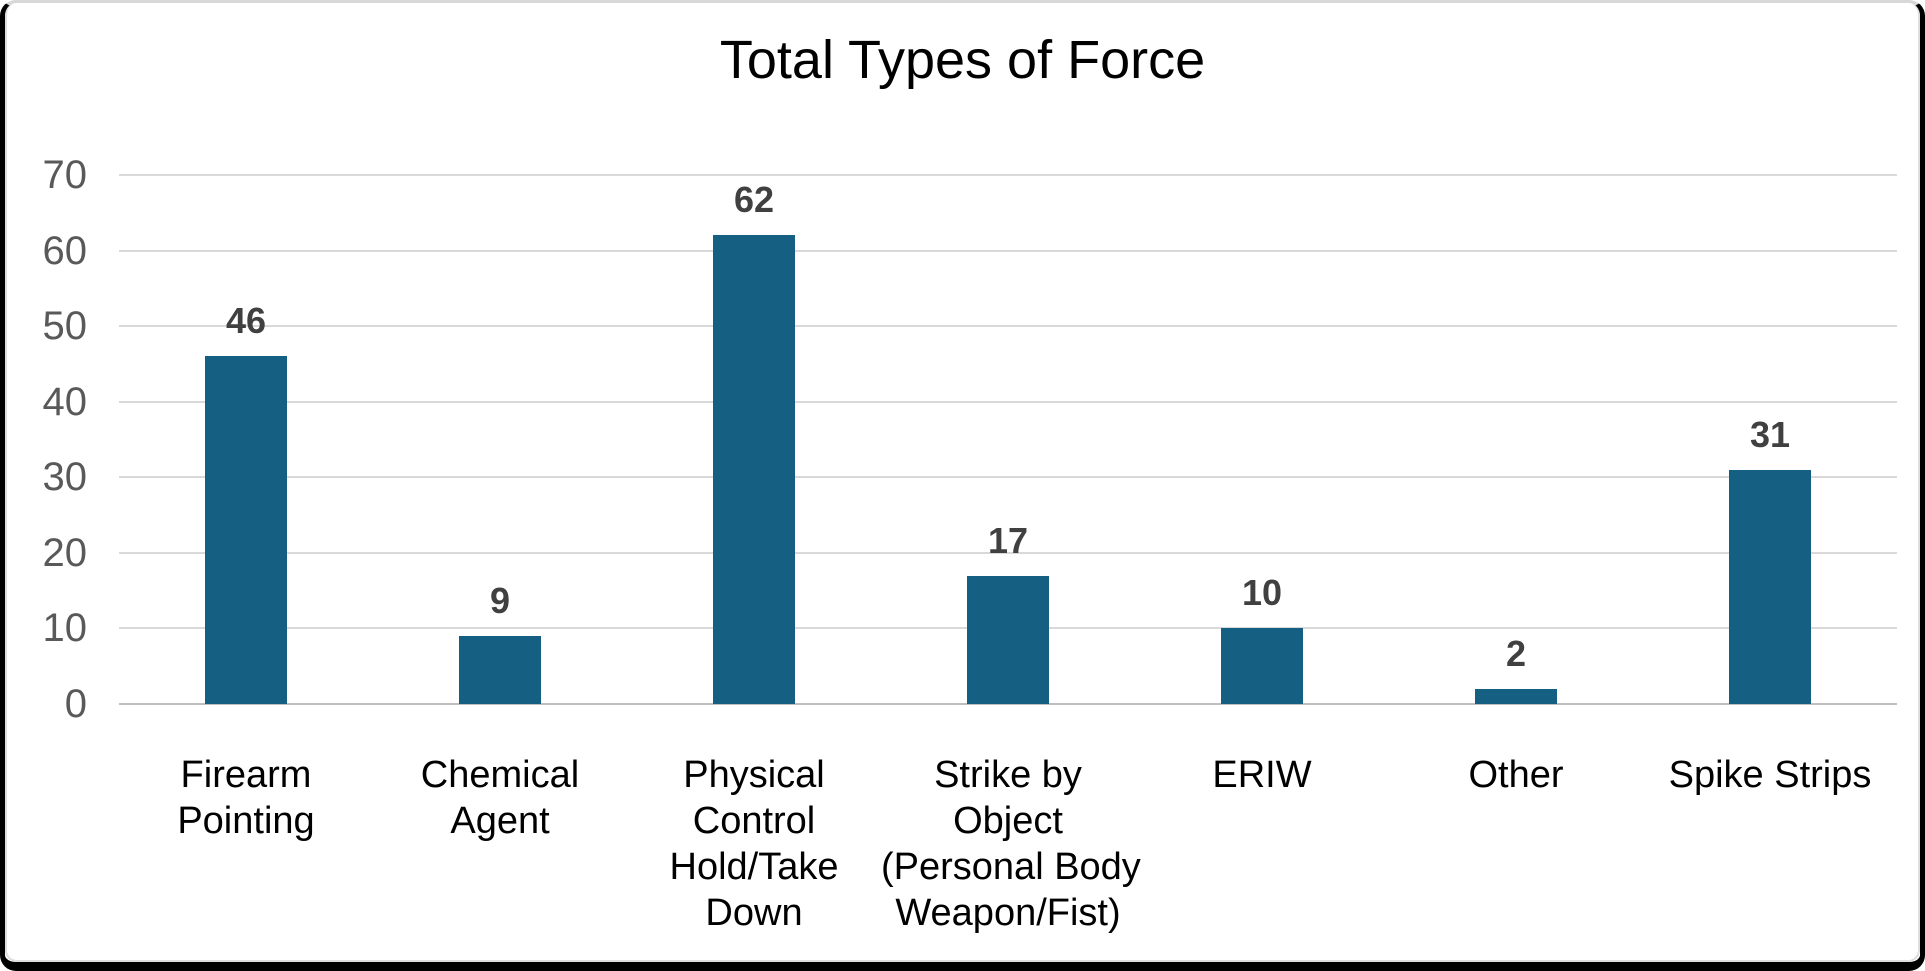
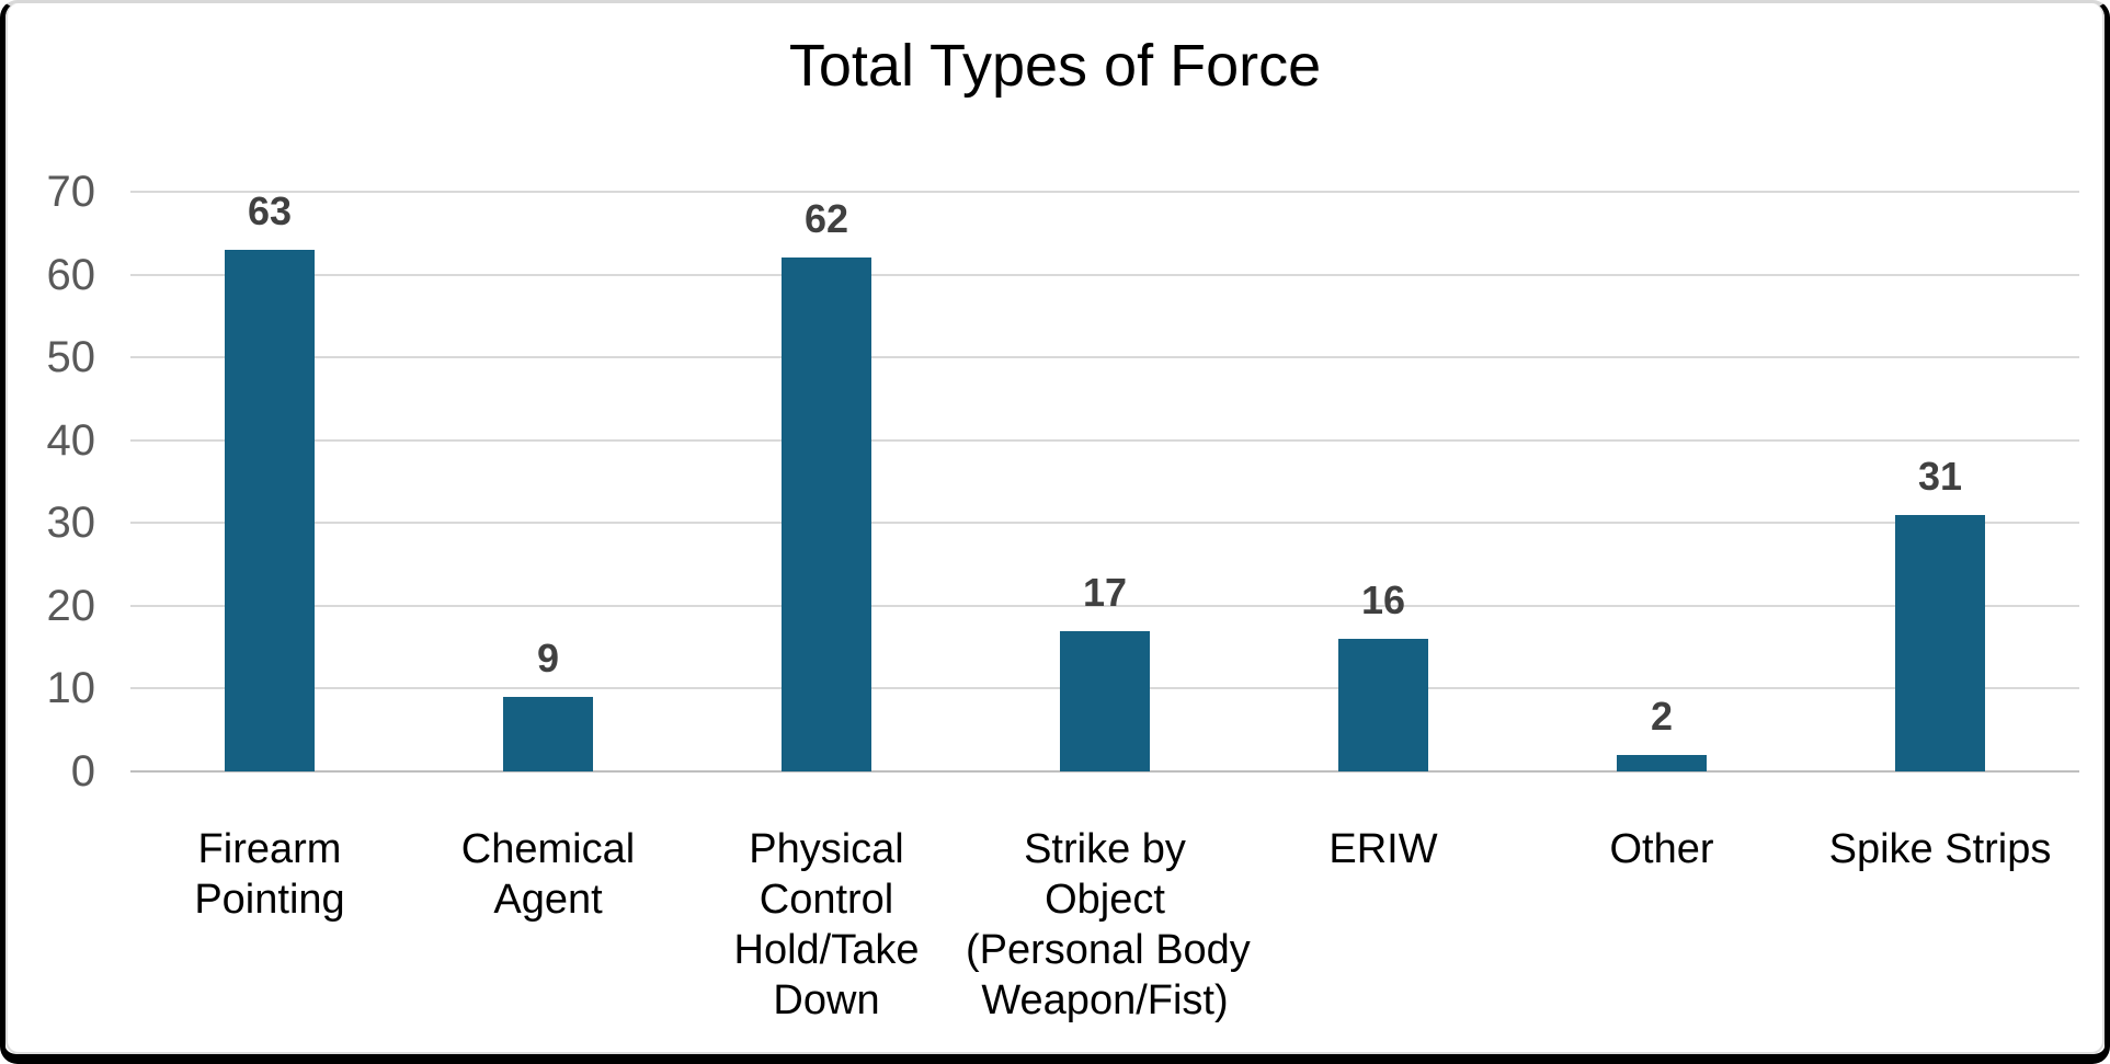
Firearm Pointing: 46 -> 63
ERIW: 10 -> 16
